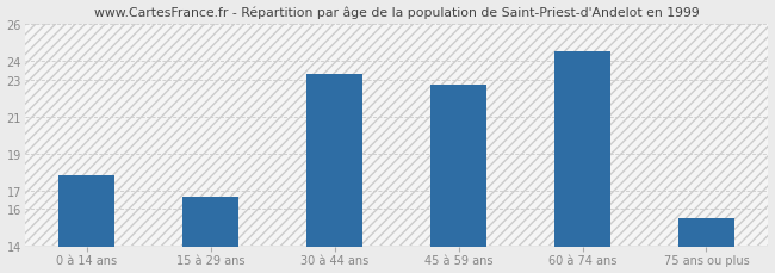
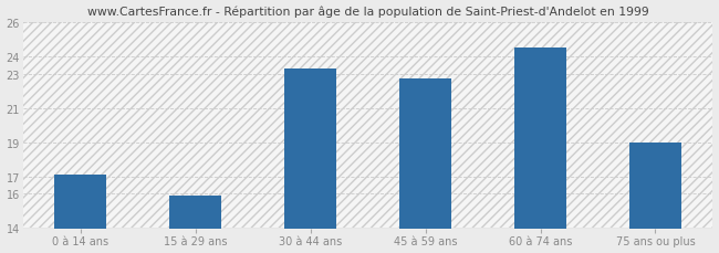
0 à 14 ans: 17.8 -> 17.1
15 à 29 ans: 16.7 -> 15.9
75 ans ou plus: 15.5 -> 19.0
